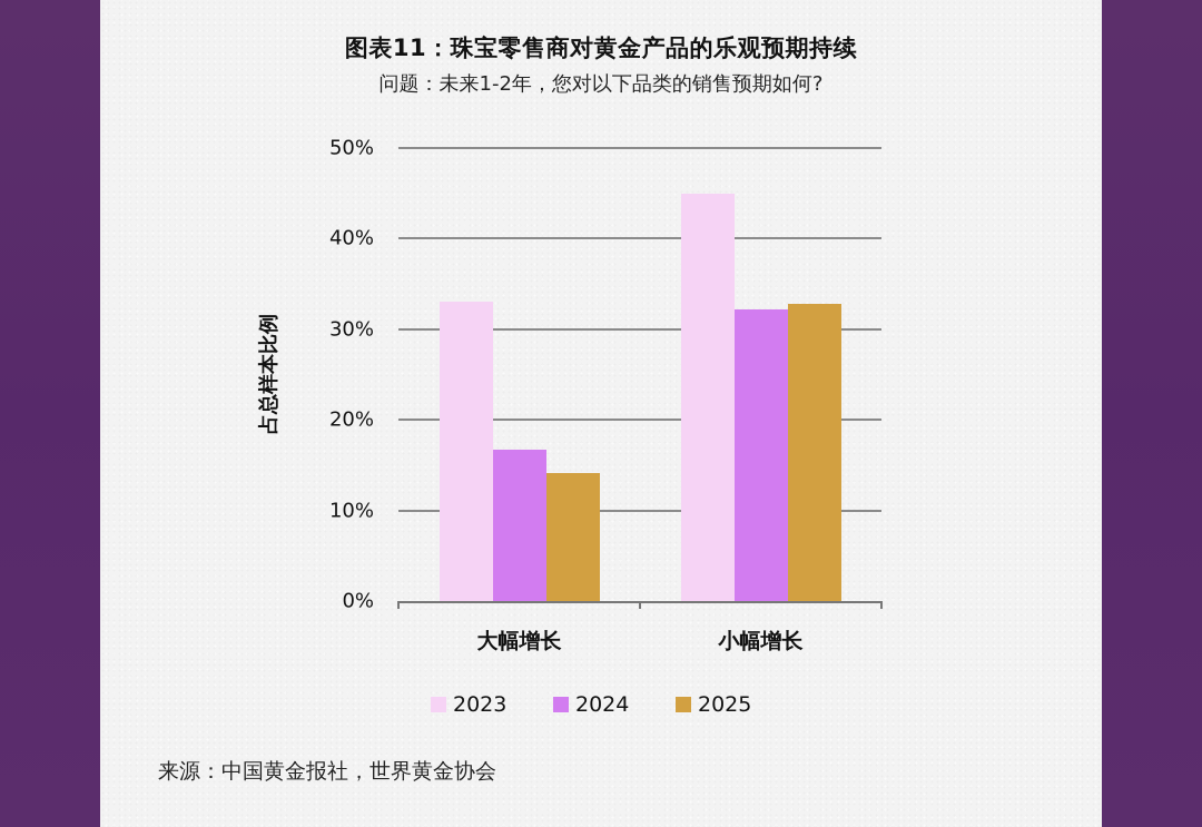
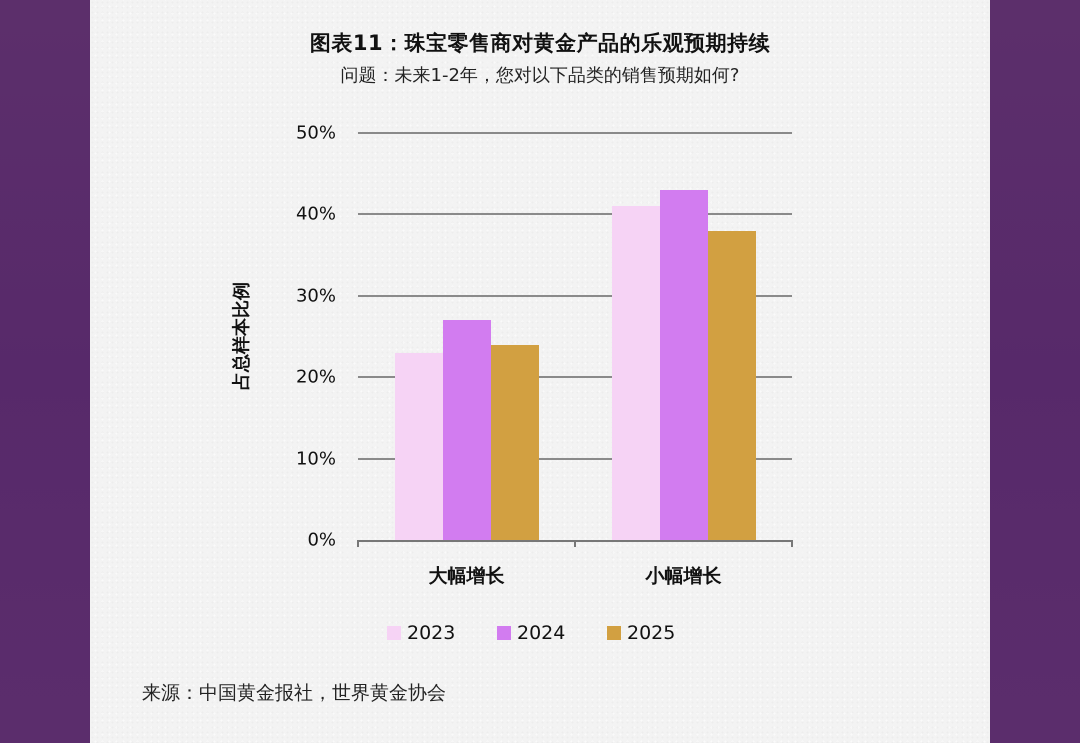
2023/大幅增长: 33% -> 23%
2024/大幅增长: 17% -> 27%
2025/大幅增长: 14% -> 24%
2023/小幅增长: 45% -> 41%
2024/小幅增长: 32% -> 43%
2025/小幅增长: 33% -> 38%
